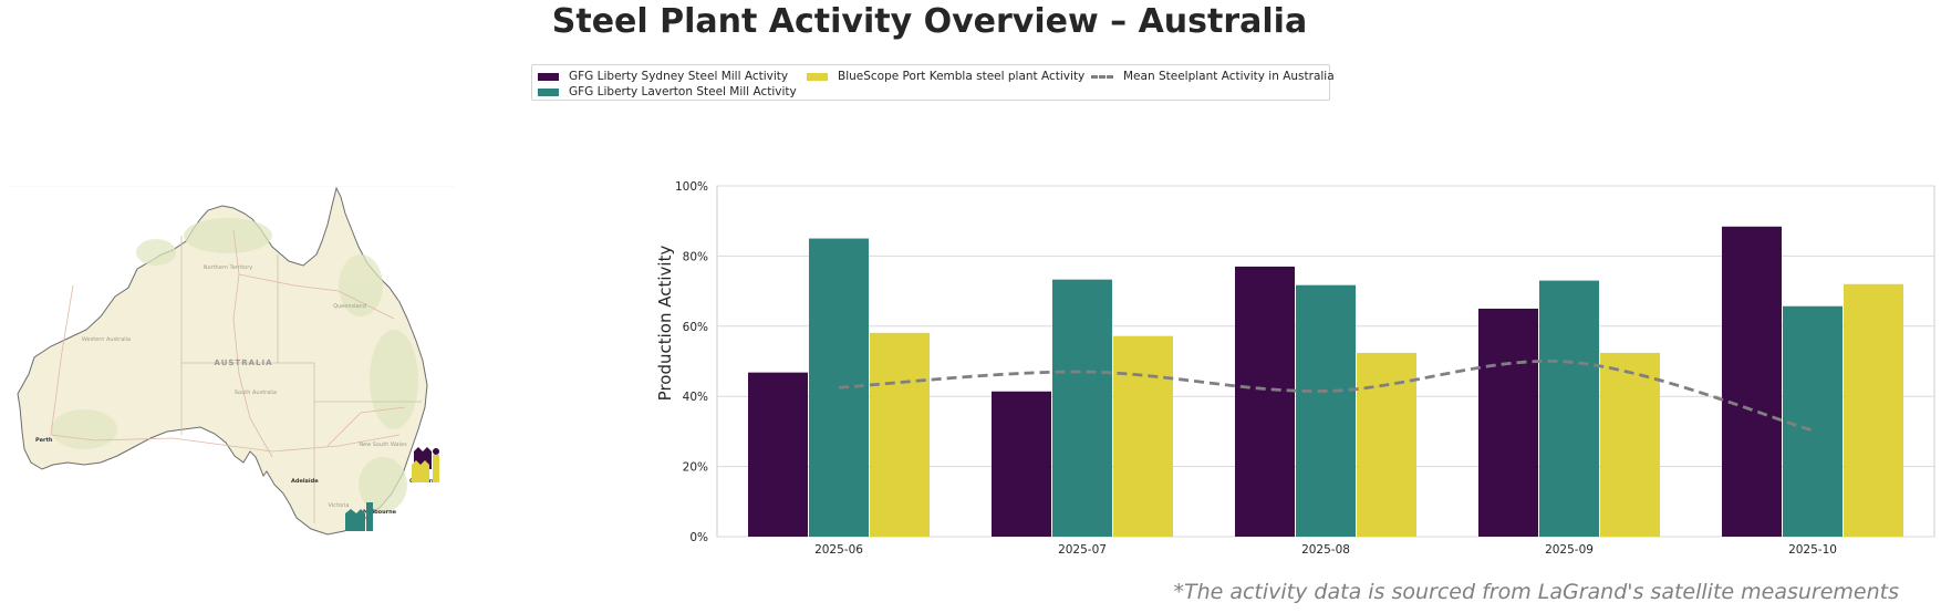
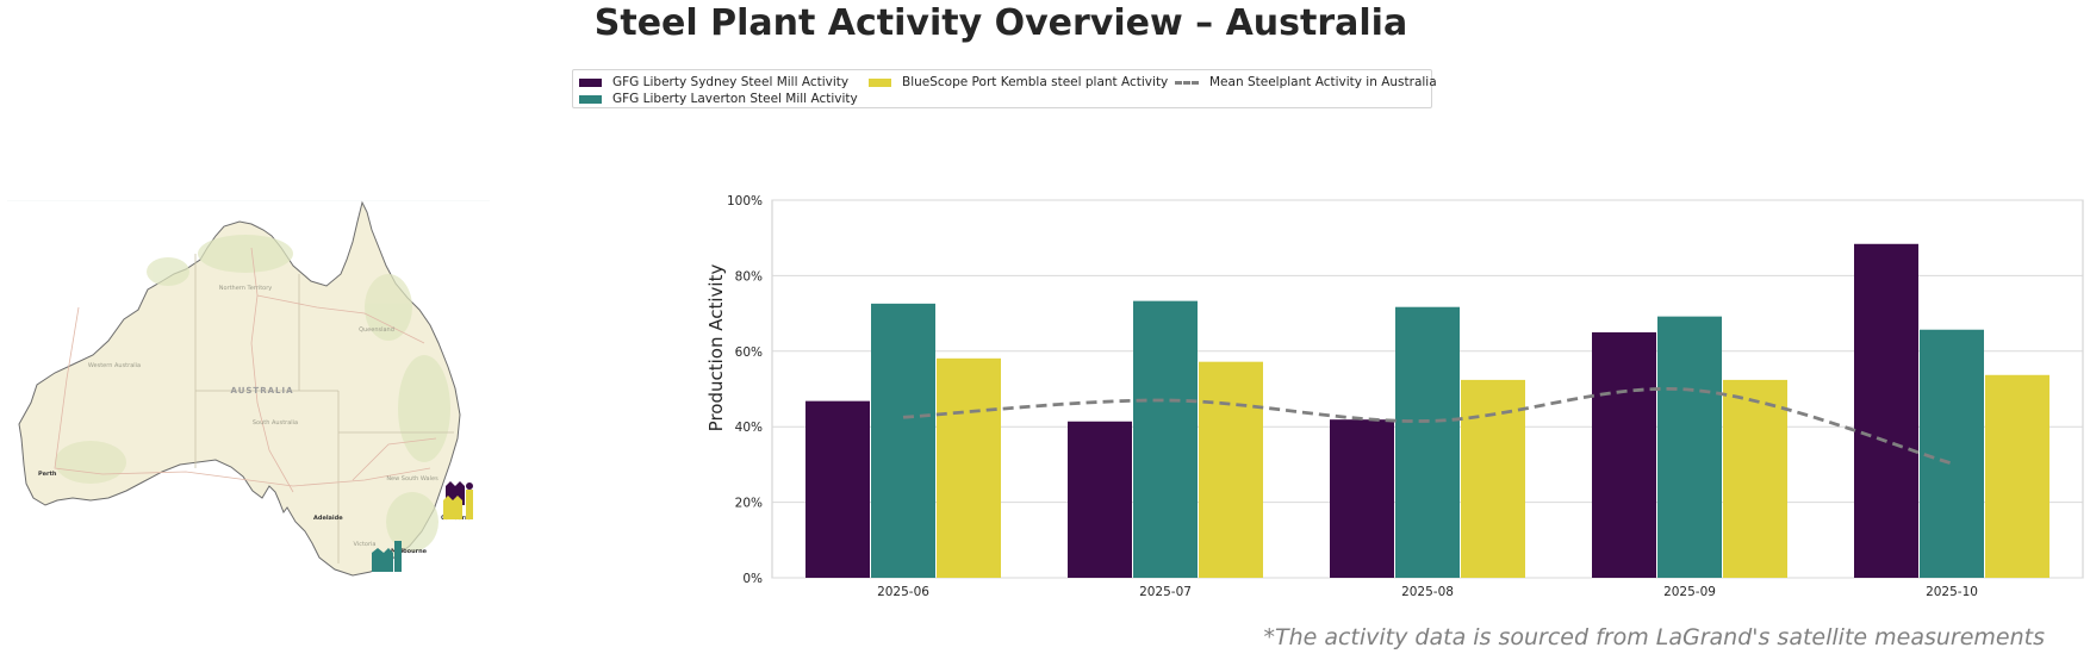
GFG Liberty Laverton Steel Mill Activity/2025-06: 85% -> 73%
GFG Liberty Sydney Steel Mill Activity/2025-08: 77% -> 42%
GFG Liberty Laverton Steel Mill Activity/2025-09: 73% -> 69%
BlueScope Port Kembla steel plant Activity/2025-10: 72% -> 54%
